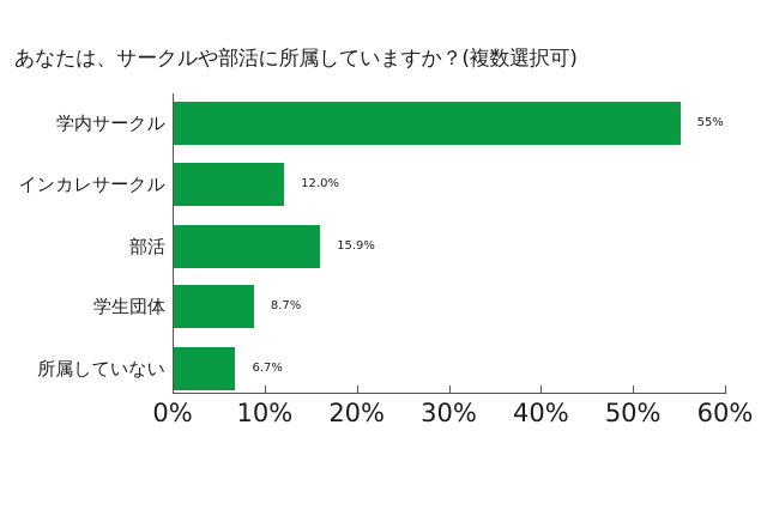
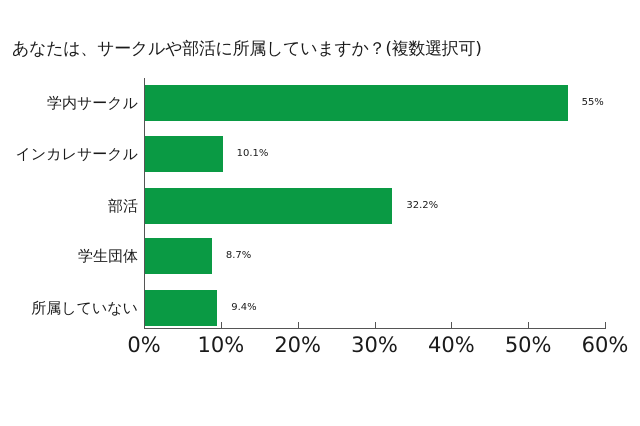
インカレサークル: 12.0% -> 10.1%
部活: 15.9% -> 32.2%
所属していない: 6.7% -> 9.4%
